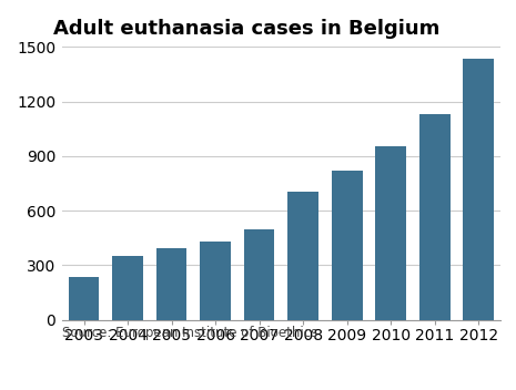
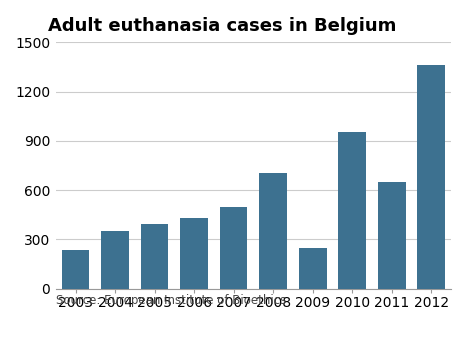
2009: 820 -> 250
2011: 1130 -> 650
2012: 1430 -> 1360
